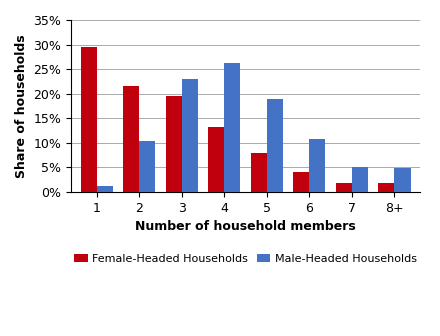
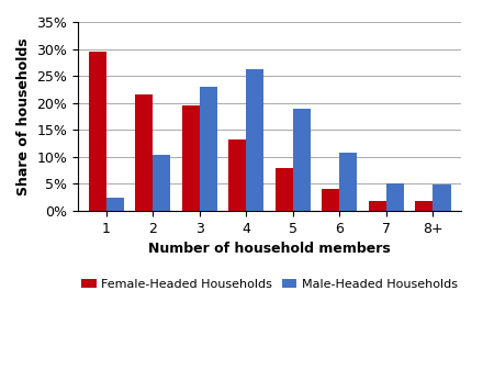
Male-Headed Households/1: 1.2% -> 2.5%
